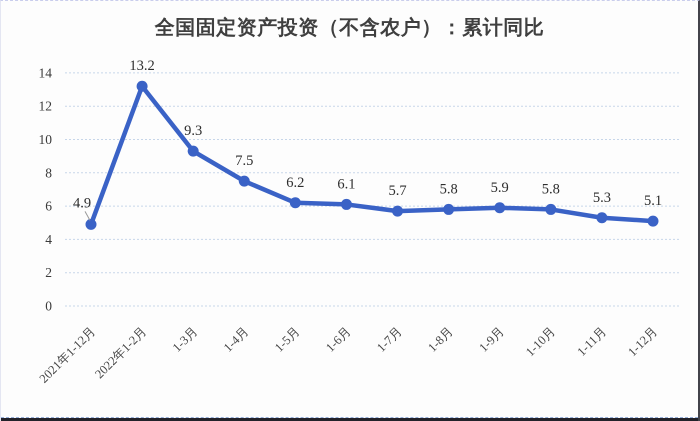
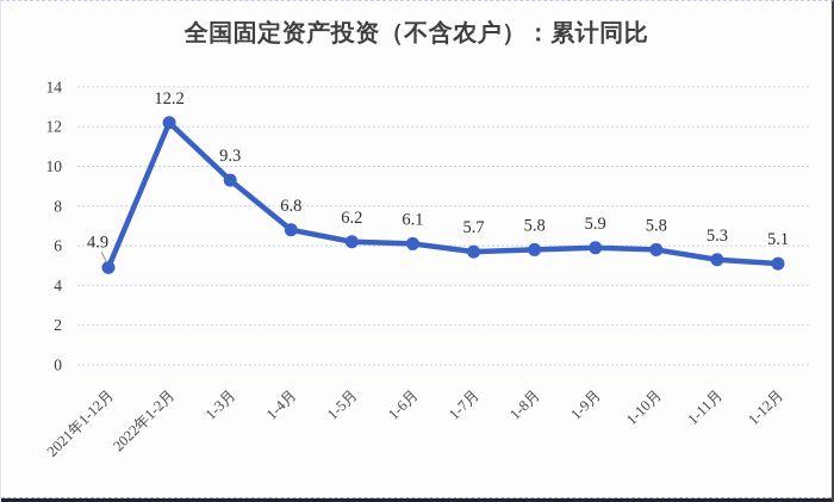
2022年1-2月: 13.2 -> 12.2
1-4月: 7.5 -> 6.8
